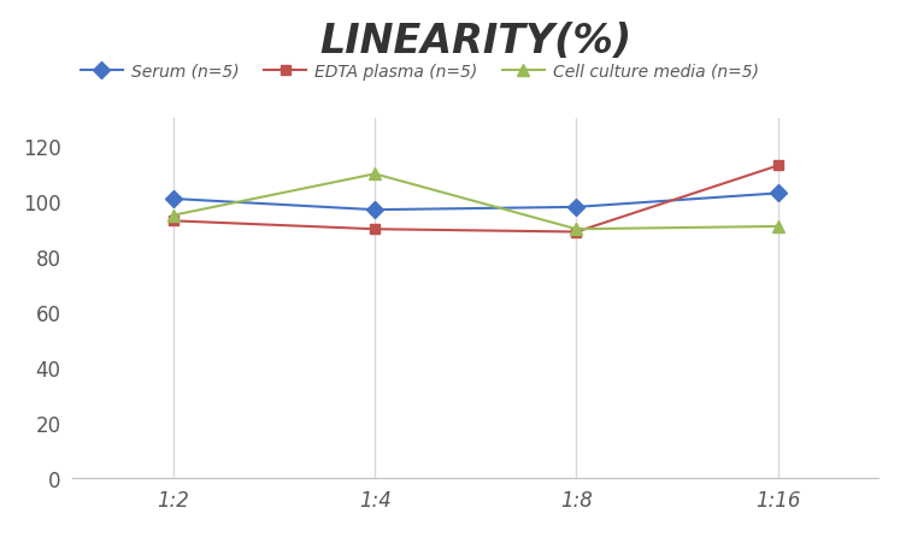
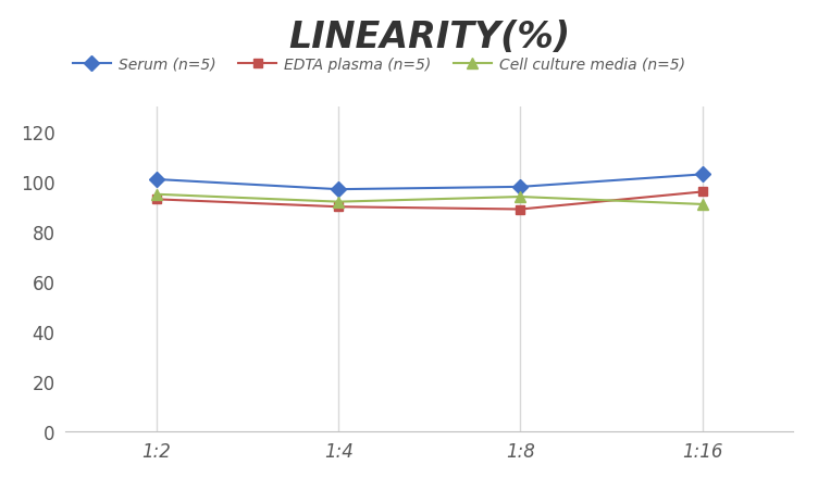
Cell culture media (n=5)/1:4: 110 -> 92
Cell culture media (n=5)/1:8: 90 -> 94
EDTA plasma (n=5)/1:16: 113 -> 96
